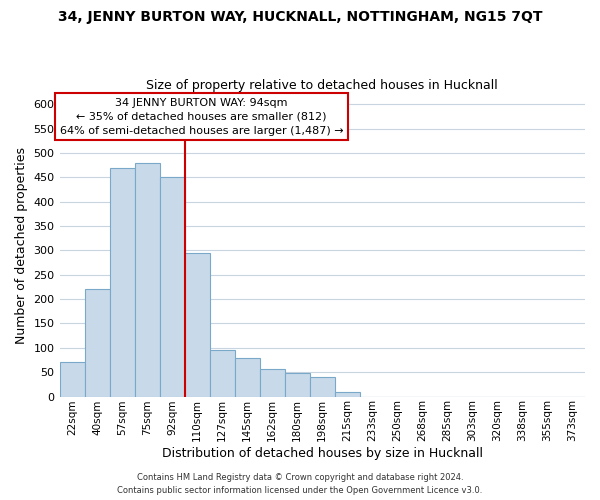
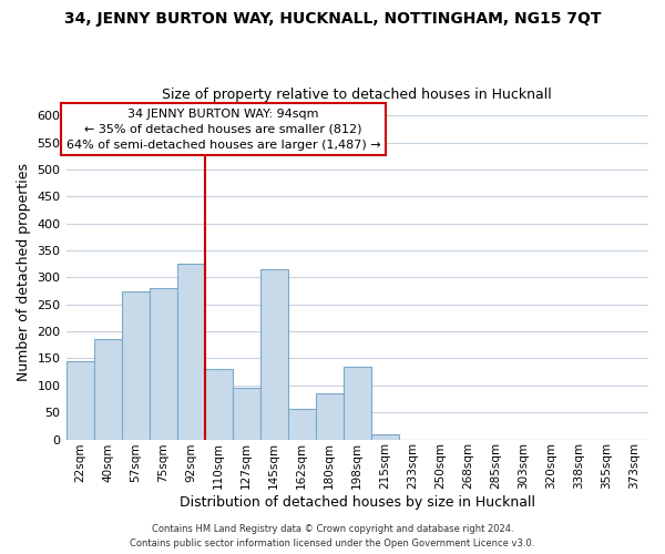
22sqm: 70 -> 145
40sqm: 220 -> 185
57sqm: 470 -> 275
75sqm: 480 -> 280
92sqm: 450 -> 325
110sqm: 295 -> 130
145sqm: 80 -> 315
180sqm: 48 -> 85
198sqm: 40 -> 135
